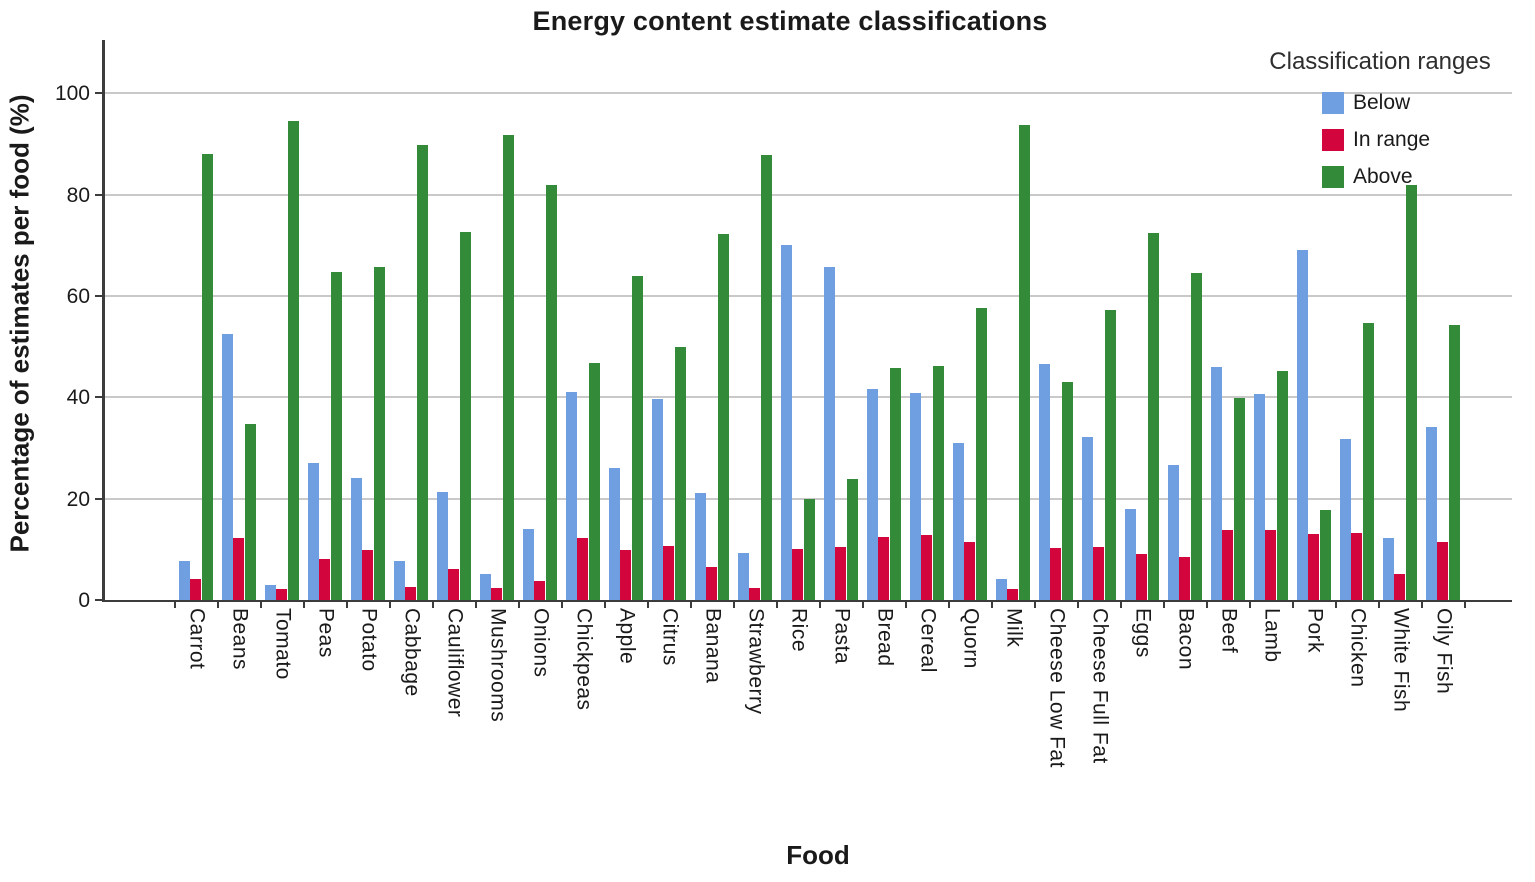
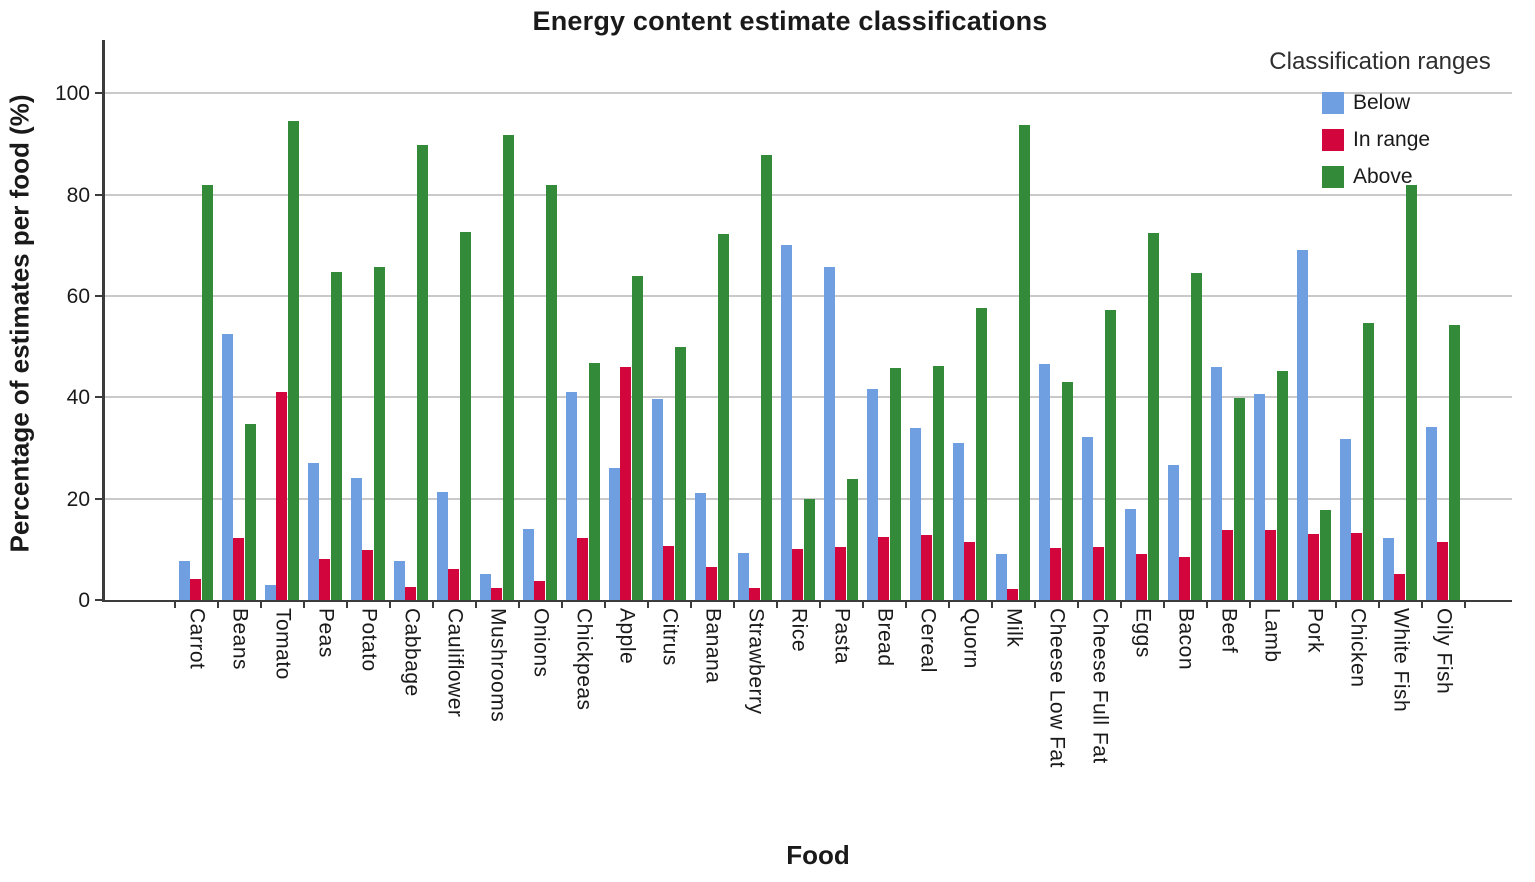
Above/Carrot: 88 -> 82
In range/Tomato: 2 -> 41
In range/Apple: 10 -> 46
Below/Cereal: 41 -> 34
Below/Milk: 4 -> 9
